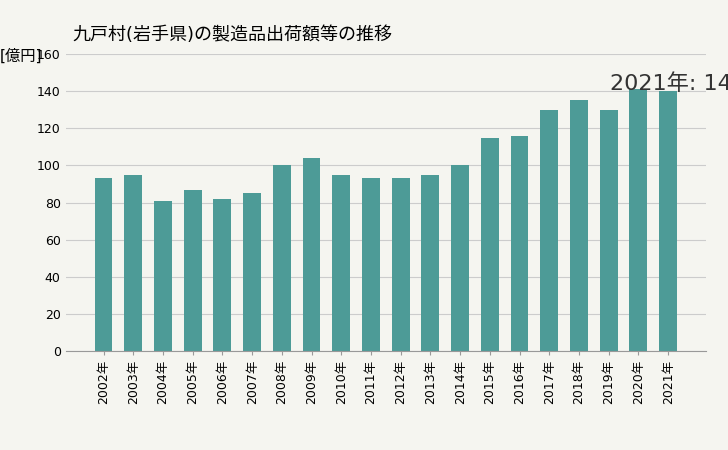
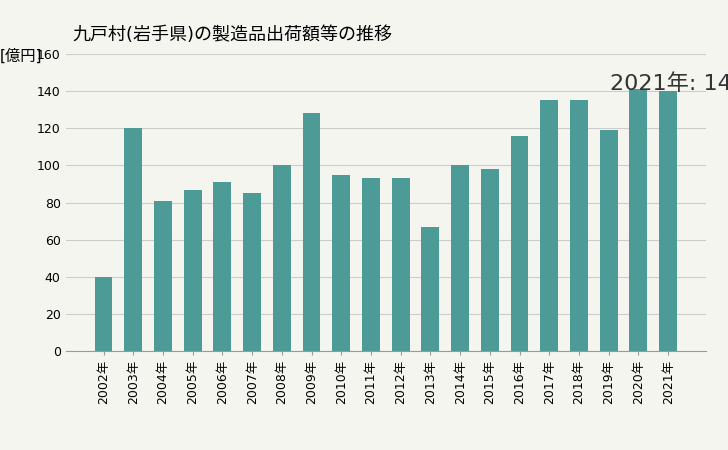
2002年: 93 -> 40
2003年: 95 -> 120
2006年: 82 -> 91
2009年: 104 -> 128
2013年: 95 -> 67
2015年: 115 -> 98
2017年: 130 -> 135
2019年: 130 -> 119
